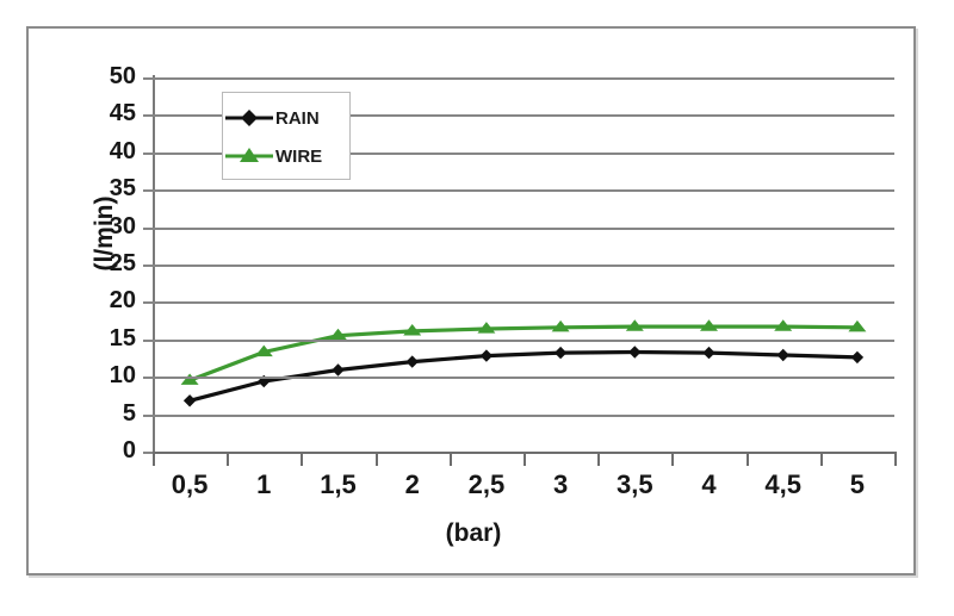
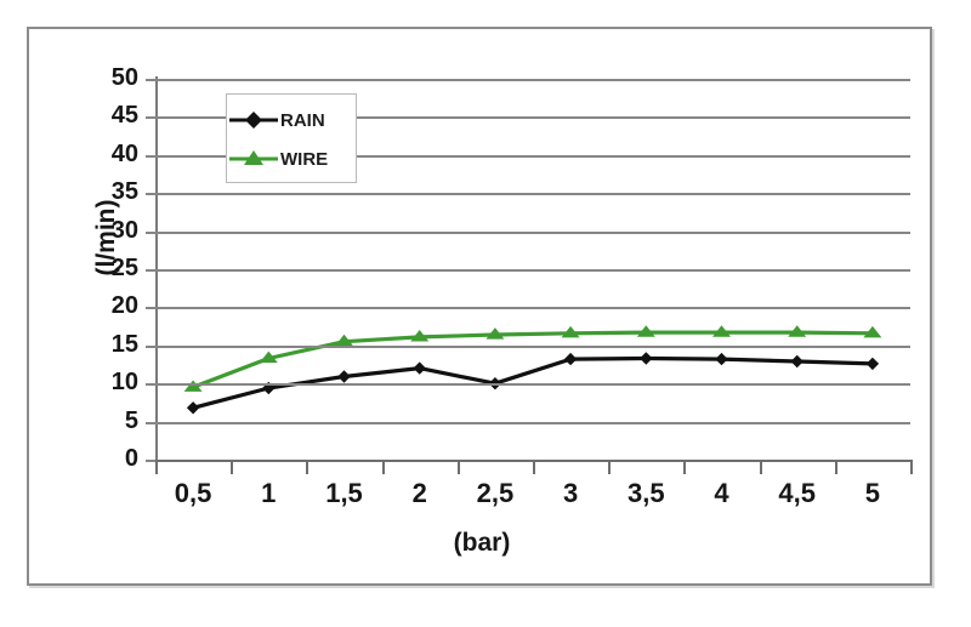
RAIN/2,5: 13 -> 10
